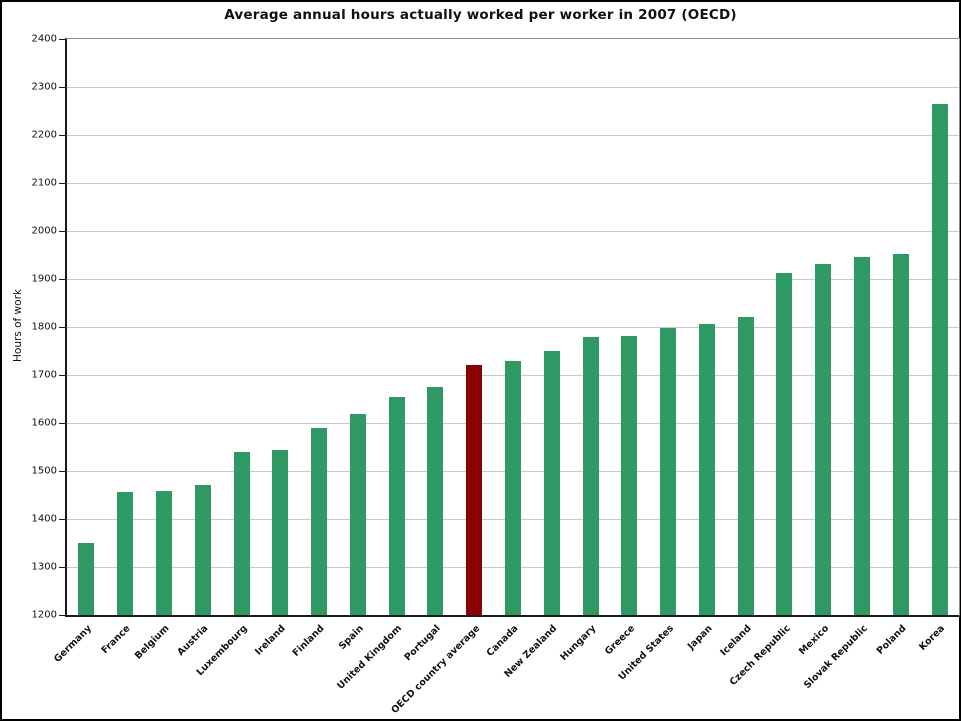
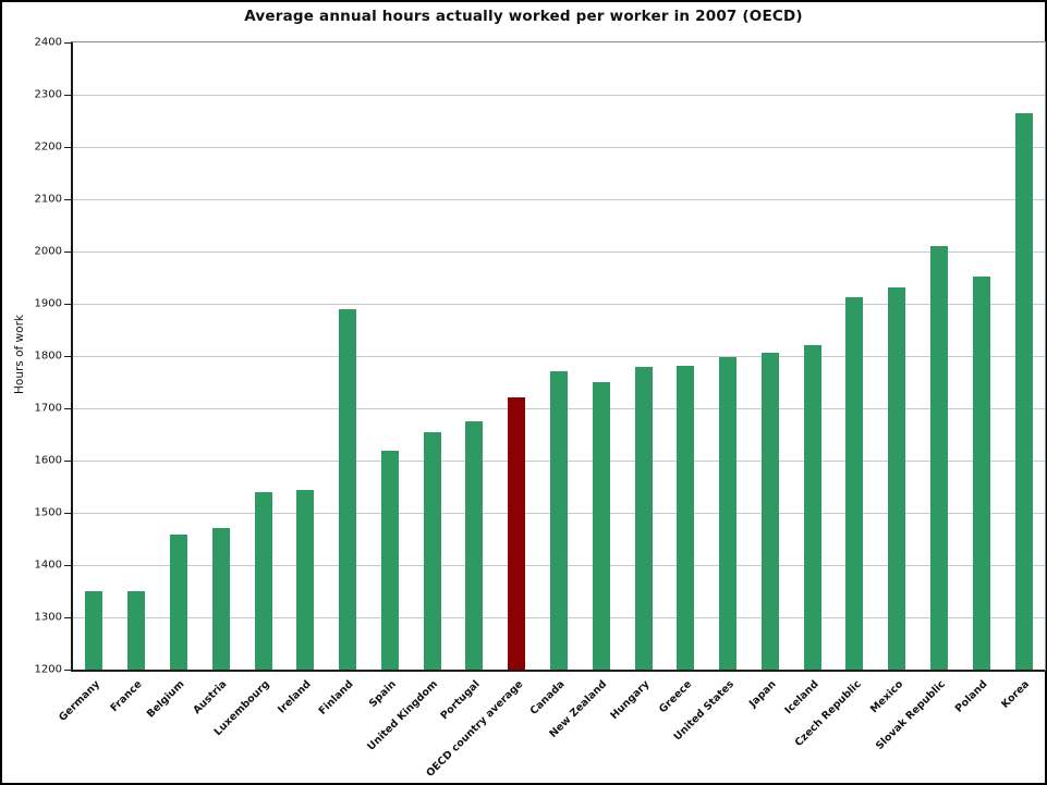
France: 1460 -> 1350
Finland: 1590 -> 1890
Canada: 1730 -> 1770
Slovak Republic: 1950 -> 2010
